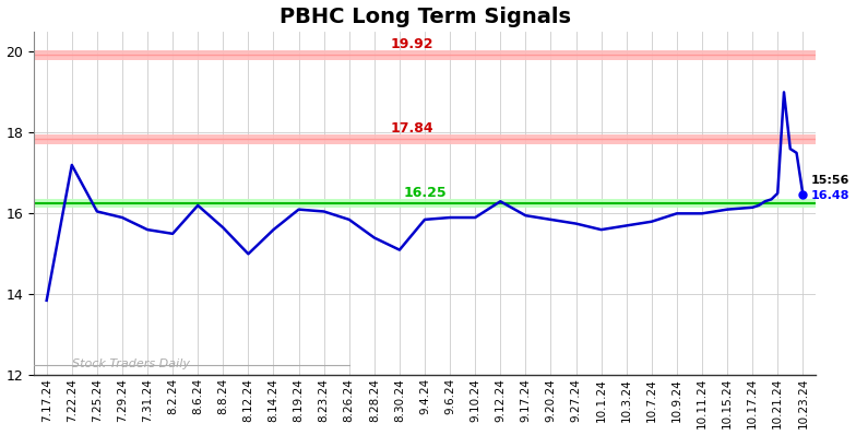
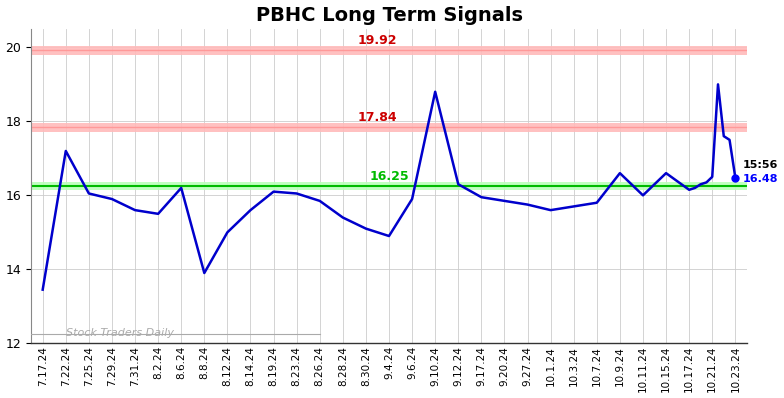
7.17.24: 13.85 -> 13.45
8.8.24: 15.65 -> 13.90
9.4.24: 15.85 -> 14.90
9.10.24: 15.90 -> 18.80
10.9.24: 16.00 -> 16.60
10.15.24: 16.10 -> 16.60
